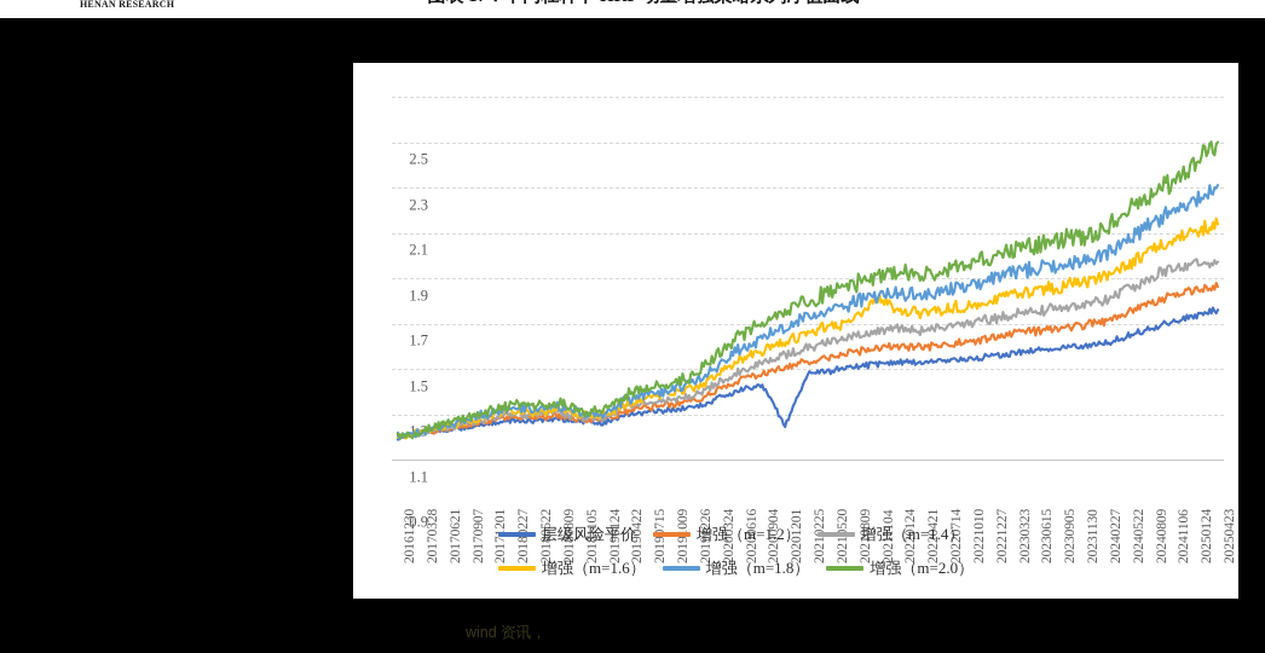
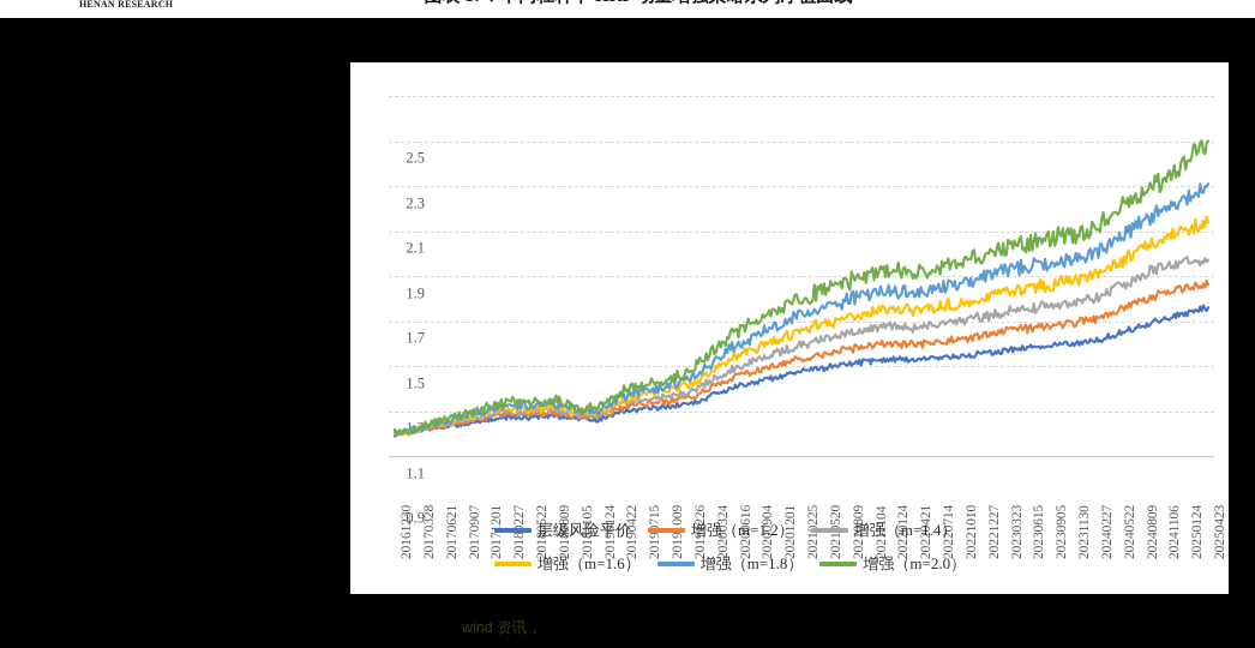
层级风险平价/20201201: 1.05 -> 1.25
增强（m=1.6）/20211104: 1.62 -> 1.54
